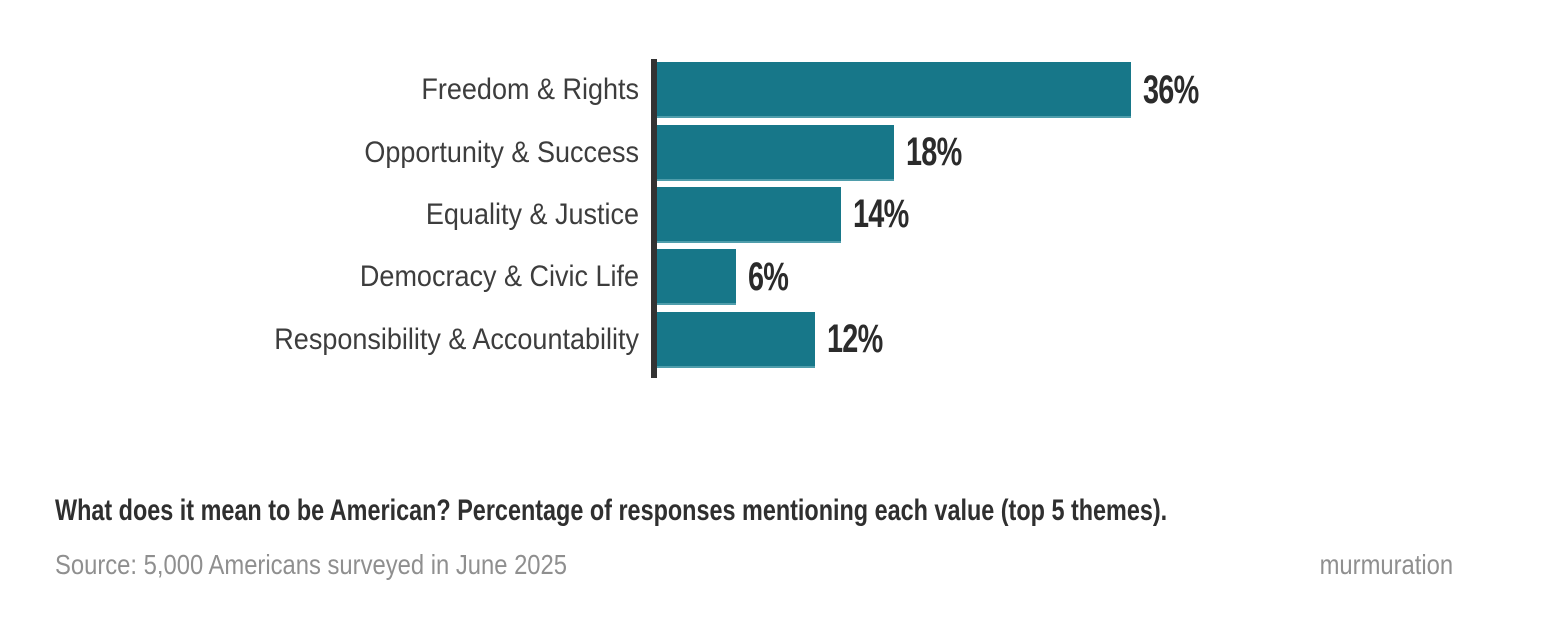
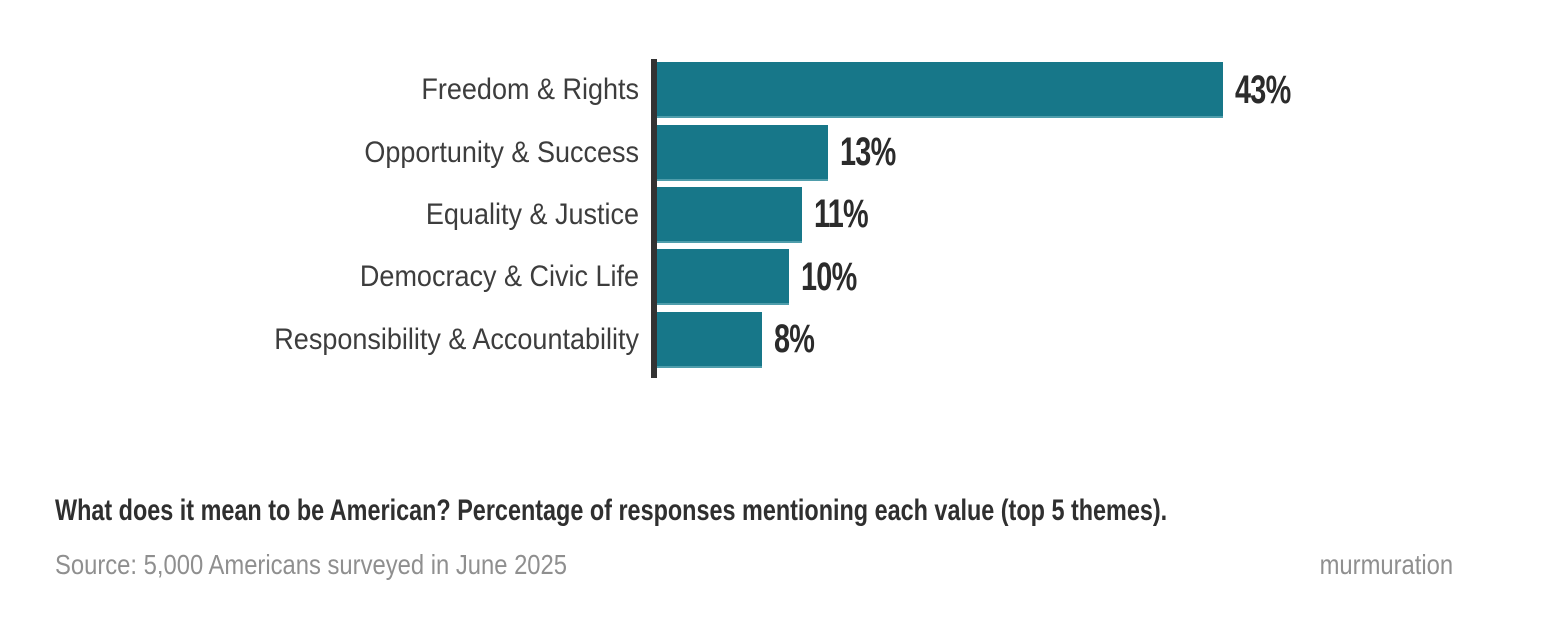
Freedom & Rights: 36% -> 43%
Opportunity & Success: 18% -> 13%
Equality & Justice: 14% -> 11%
Democracy & Civic Life: 6% -> 10%
Responsibility & Accountability: 12% -> 8%
